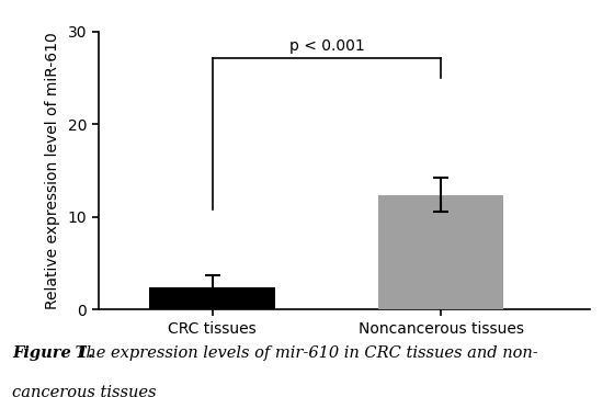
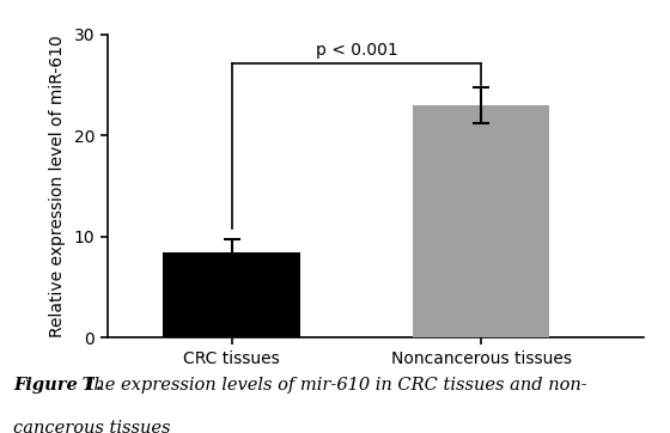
CRC tissues: 2.4 -> 8.5
Noncancerous tissues: 12.4 -> 23.0
